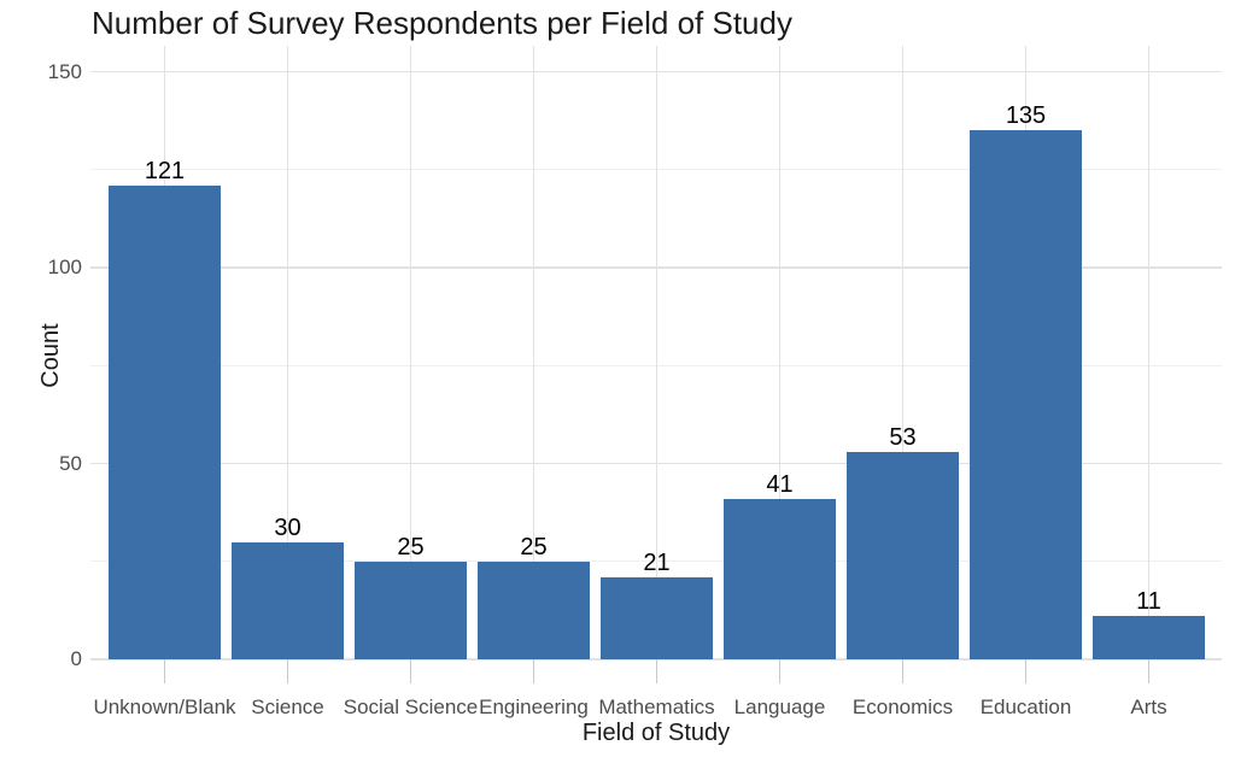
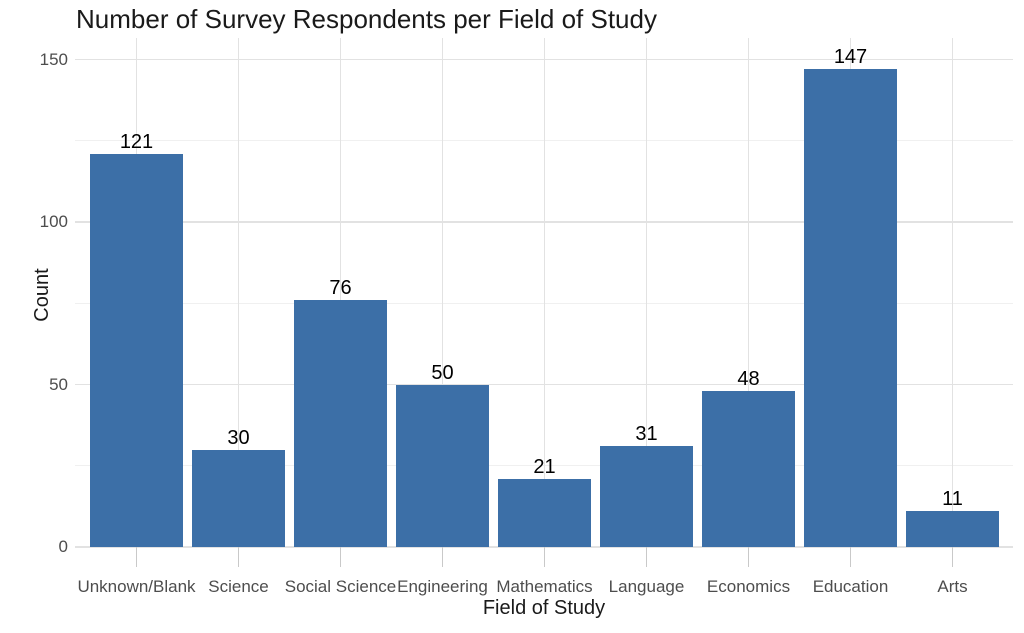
Social Science: 25 -> 76
Engineering: 25 -> 50
Language: 41 -> 31
Economics: 53 -> 48
Education: 135 -> 147
